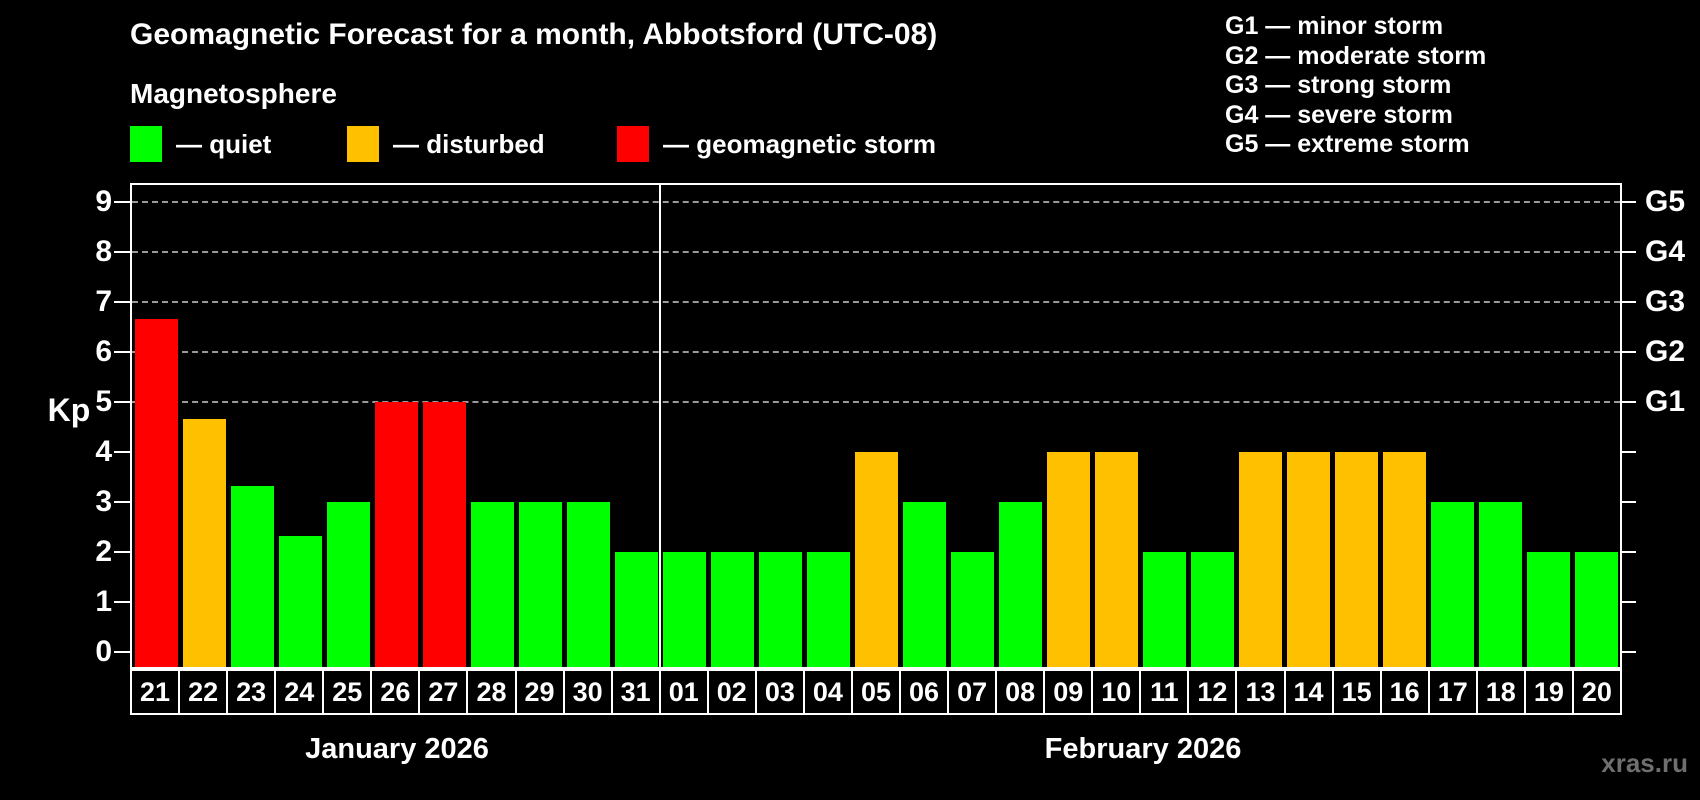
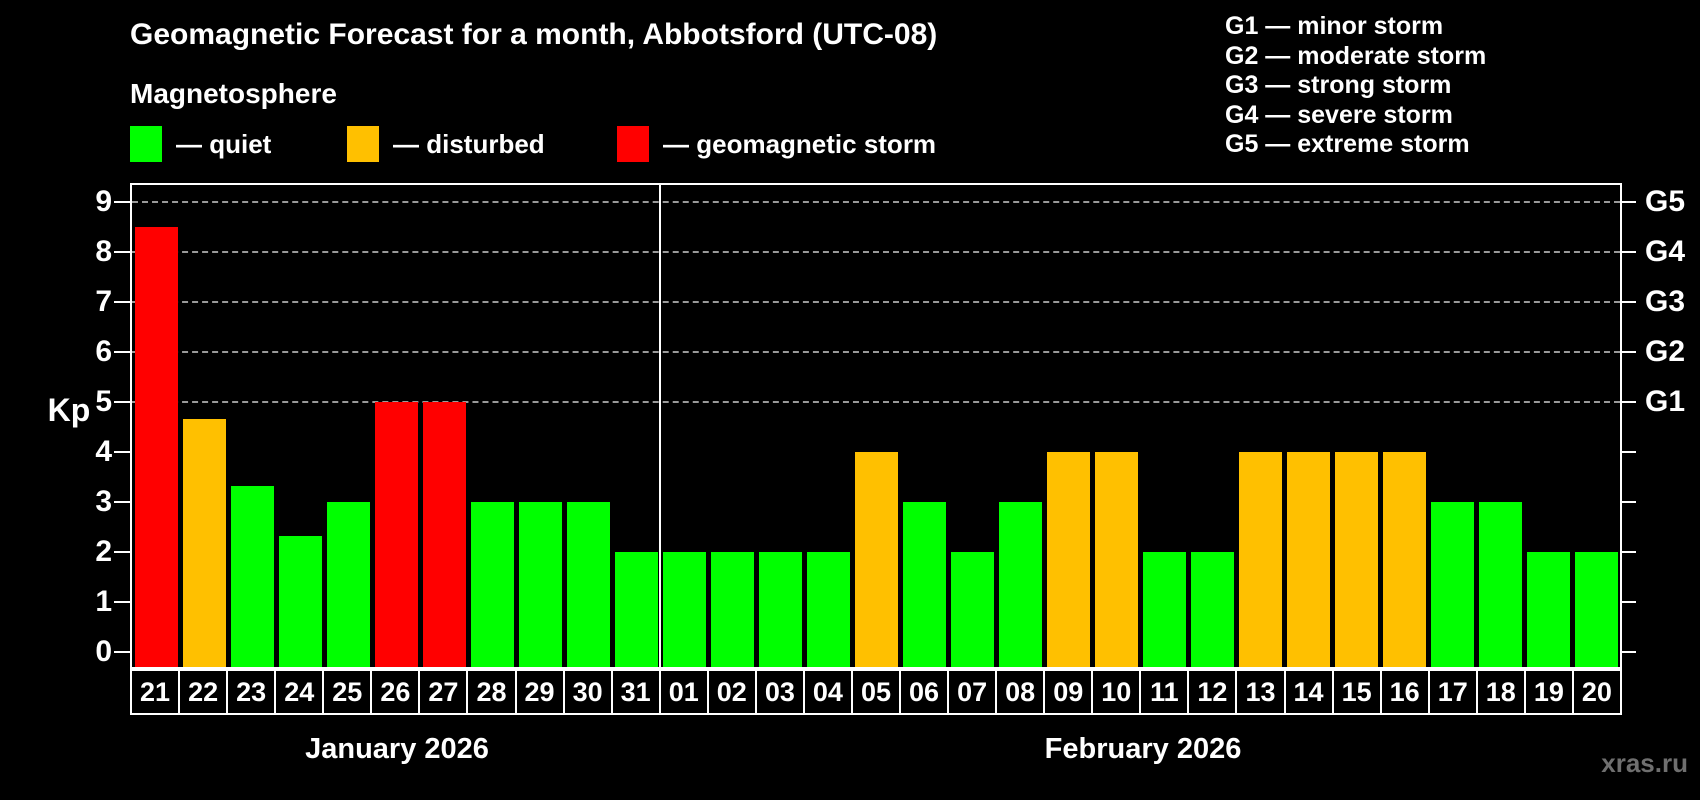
21: 6.7 -> 8.5
